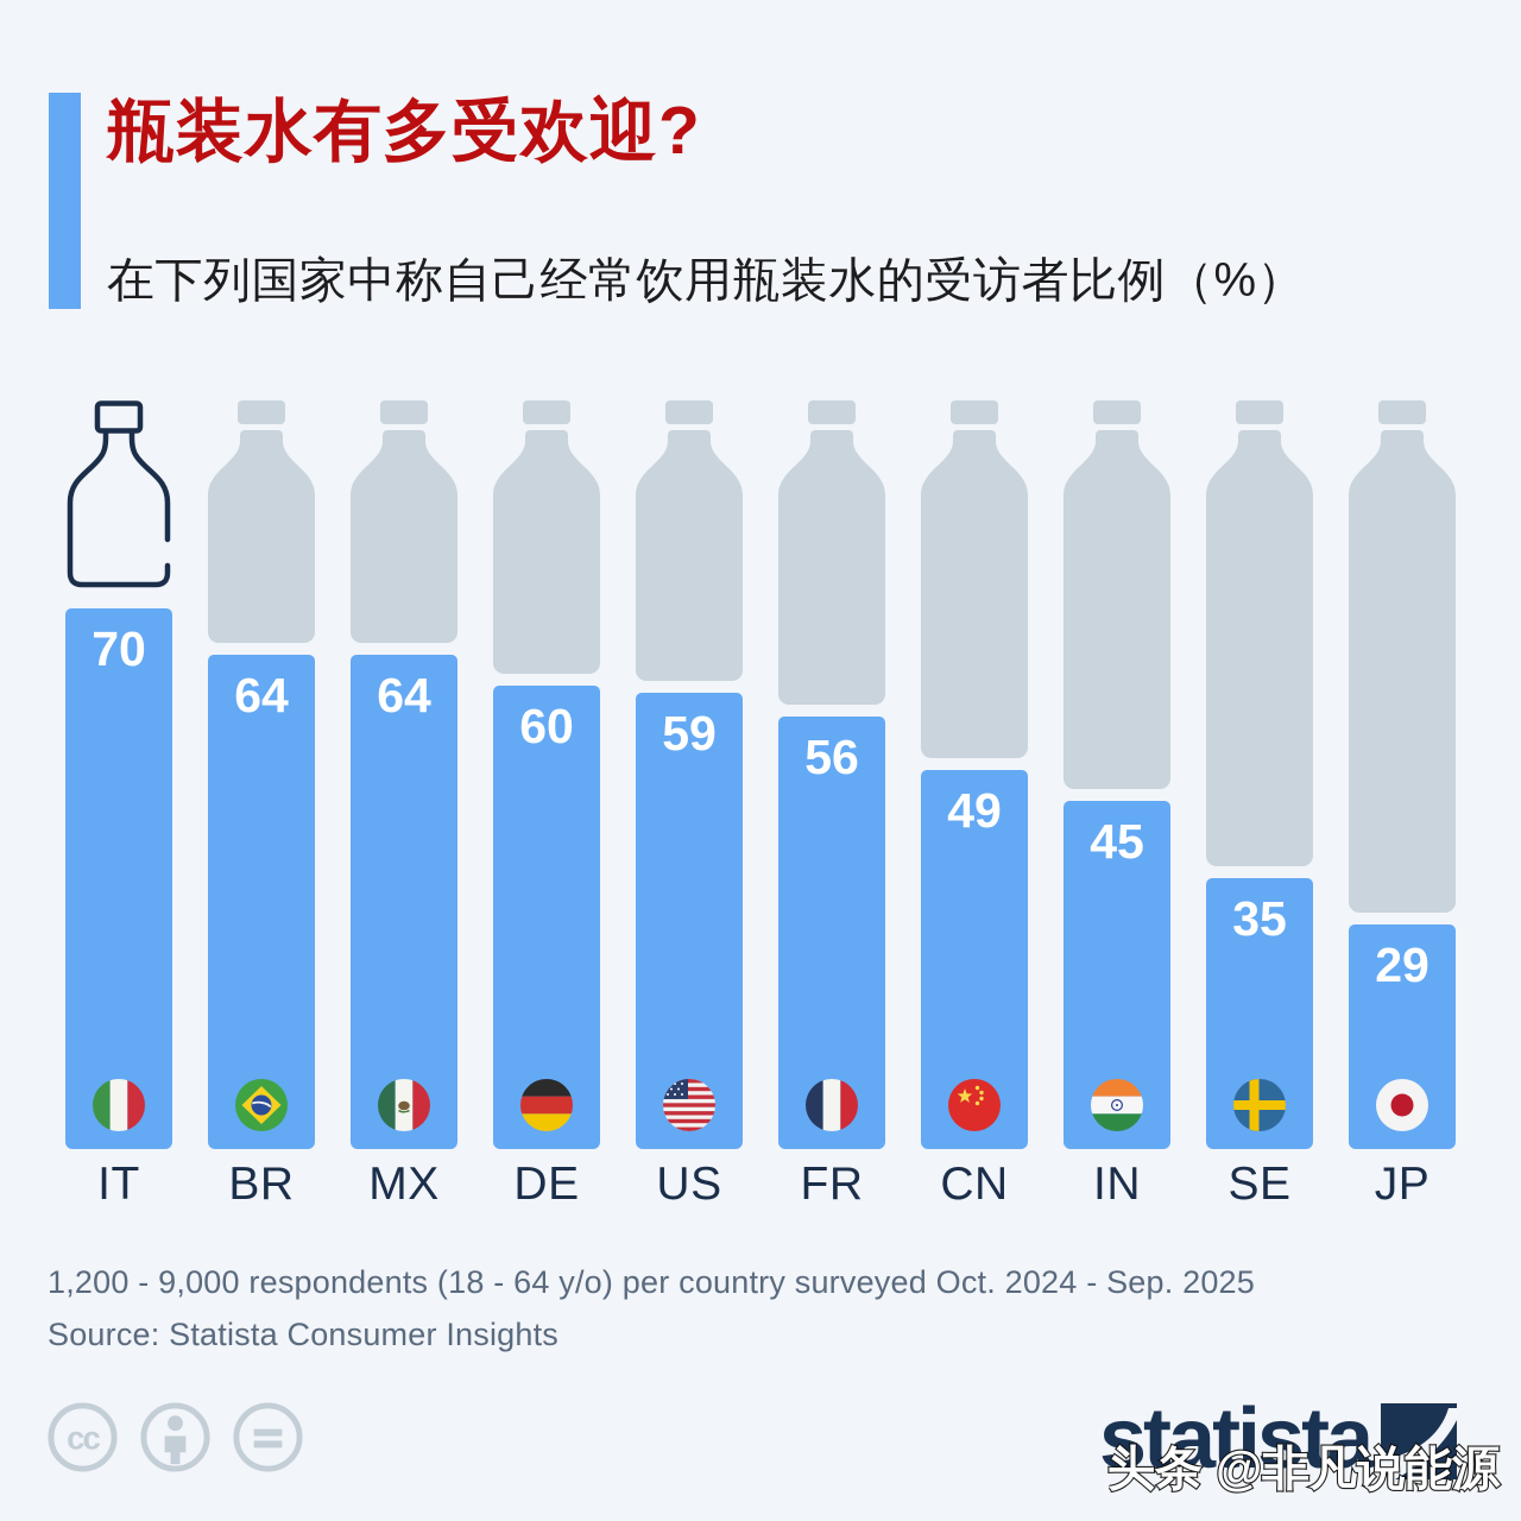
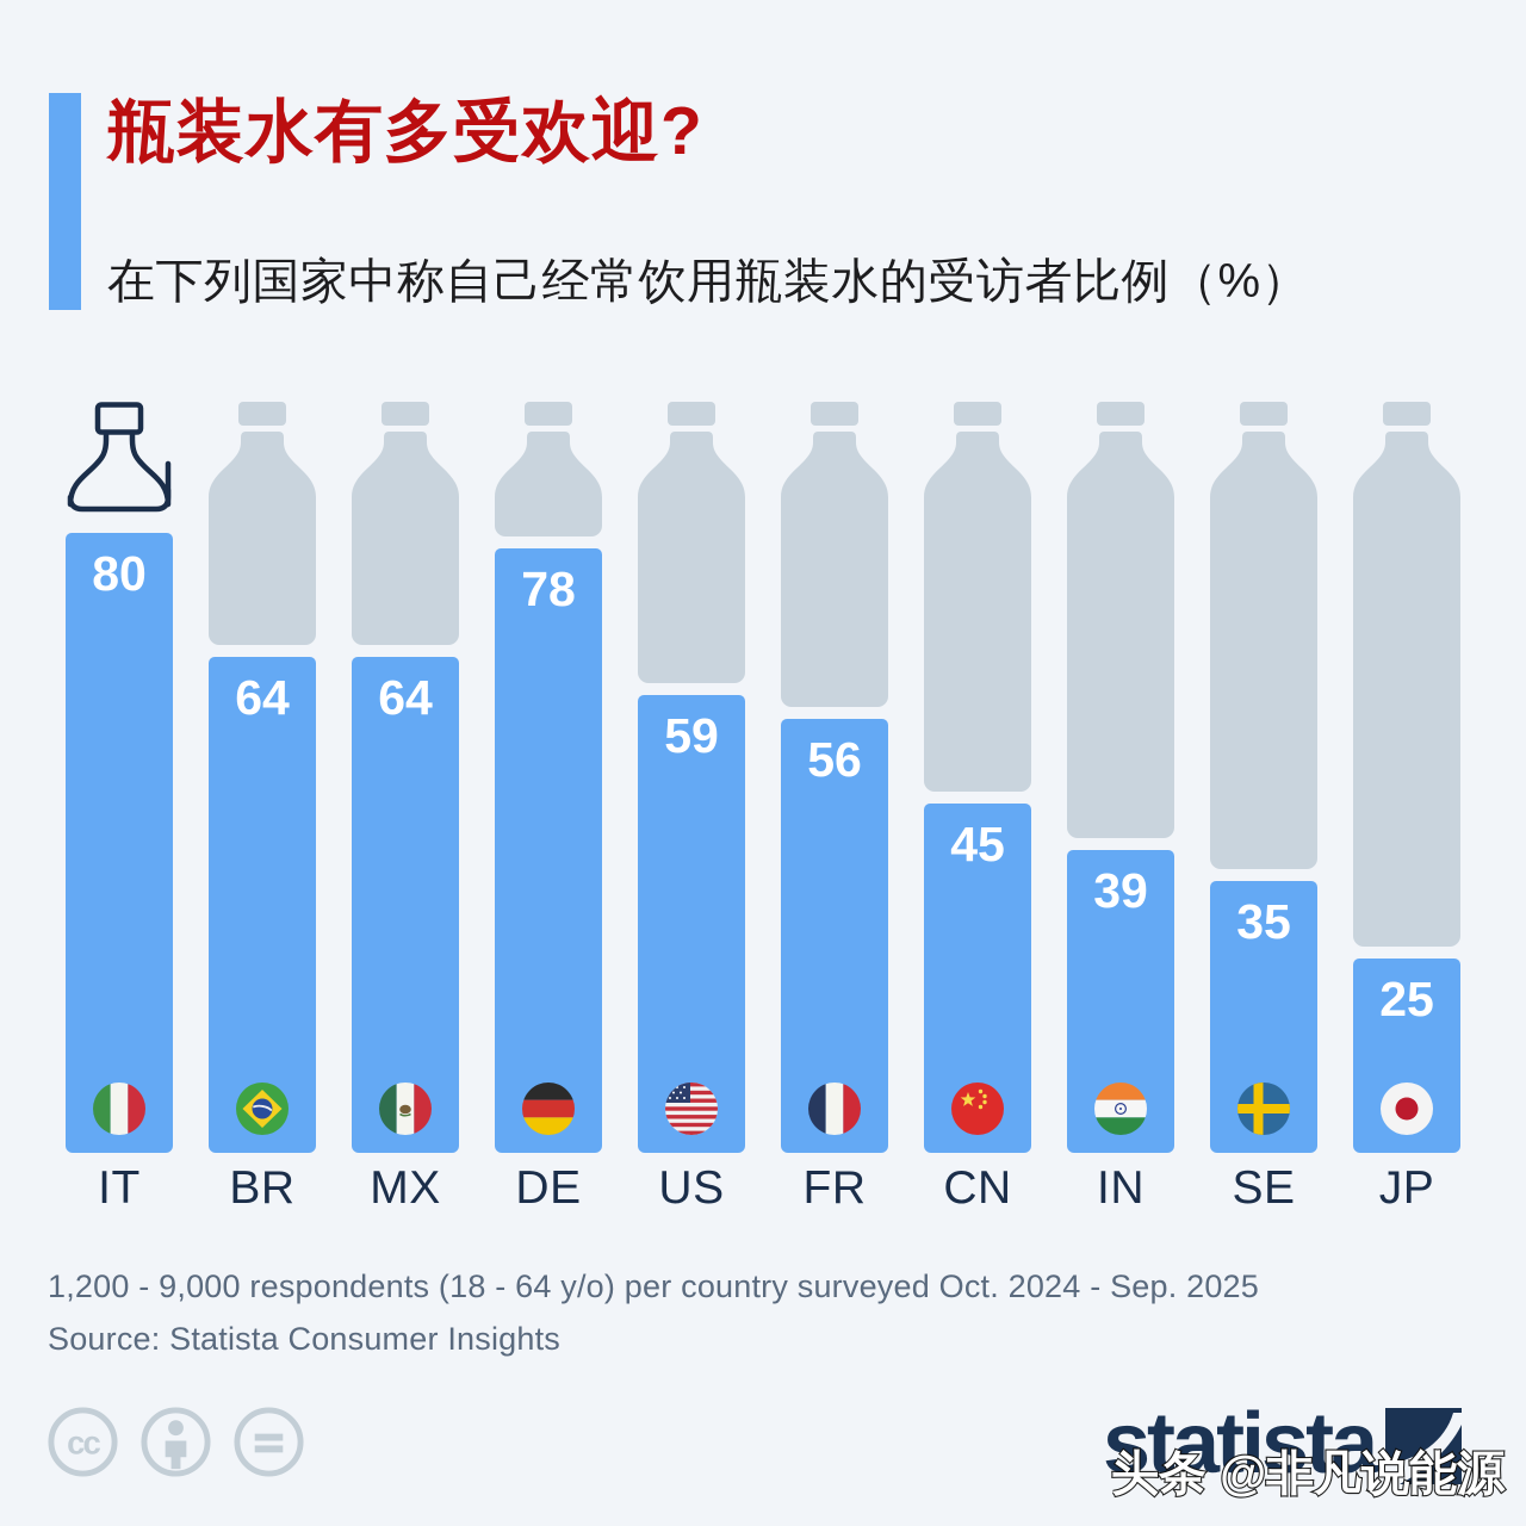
IT: 70 -> 80
DE: 60 -> 78
CN: 49 -> 45
IN: 45 -> 39
JP: 29 -> 25
